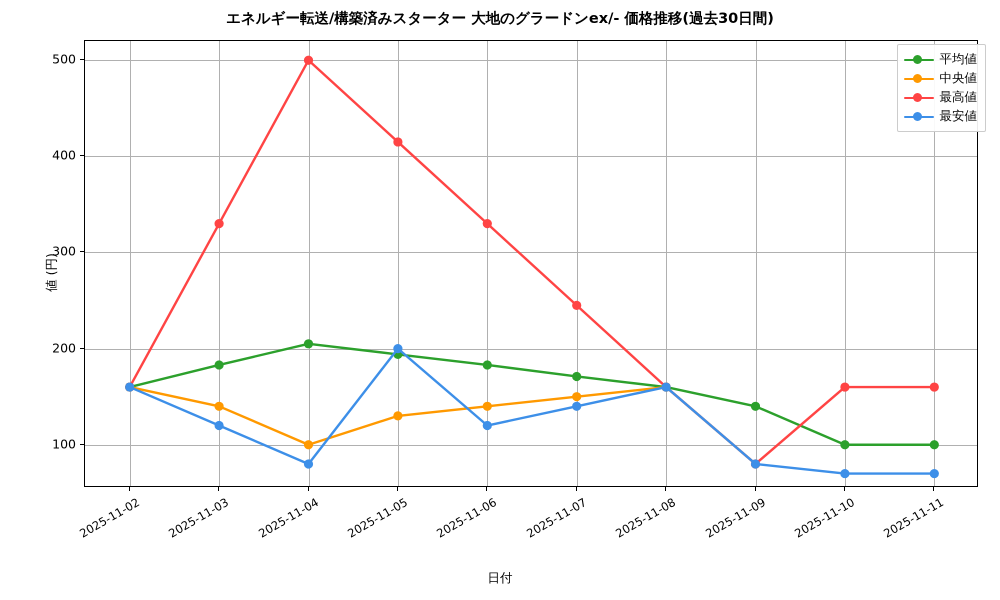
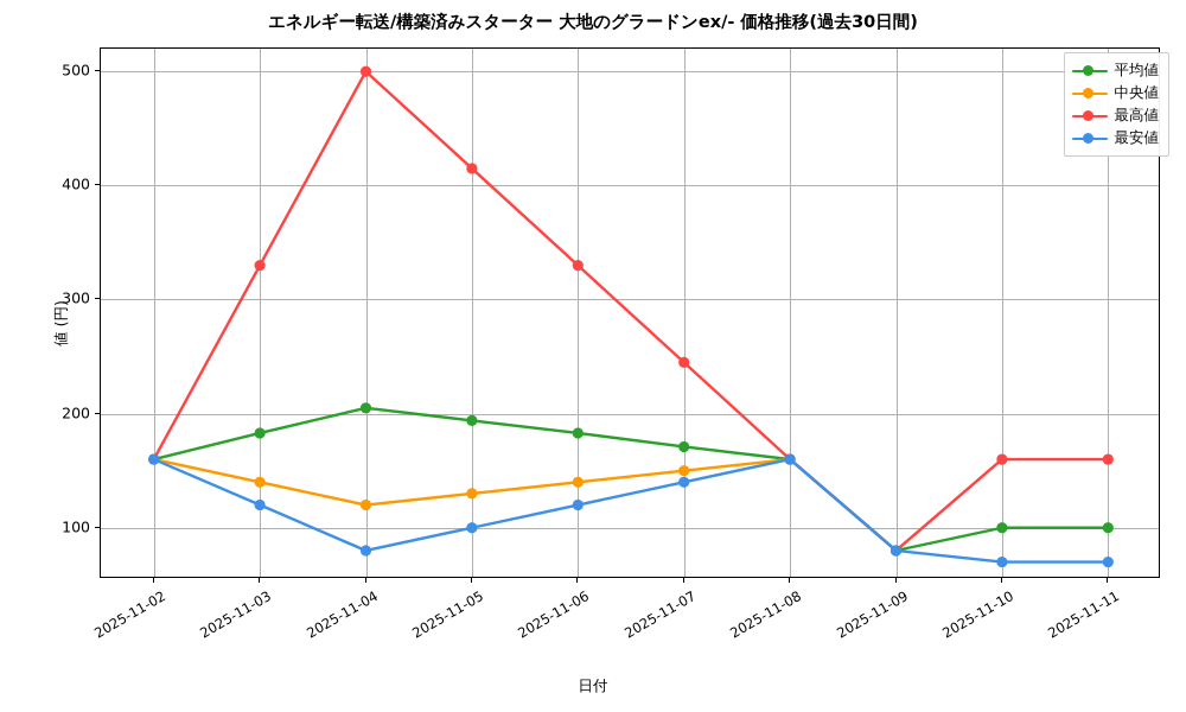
中央値/2025-11-04: 100 -> 120
最安値/2025-11-05: 200 -> 100
平均値/2025-11-09: 140 -> 80
